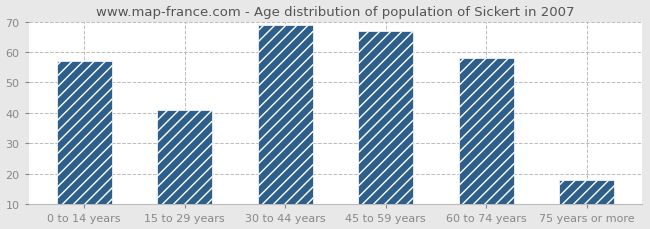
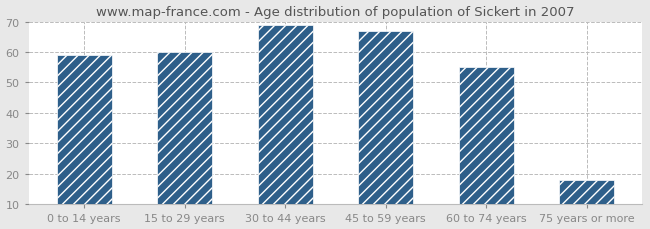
0 to 14 years: 57 -> 59
15 to 29 years: 41 -> 60
60 to 74 years: 58 -> 55
